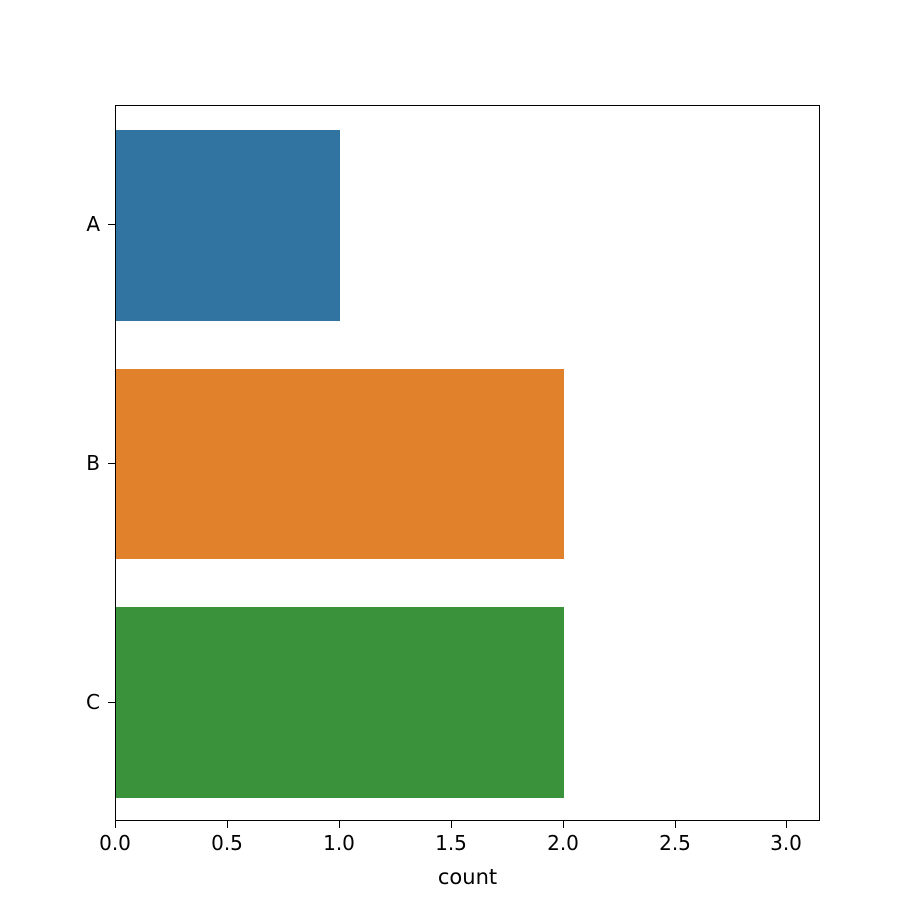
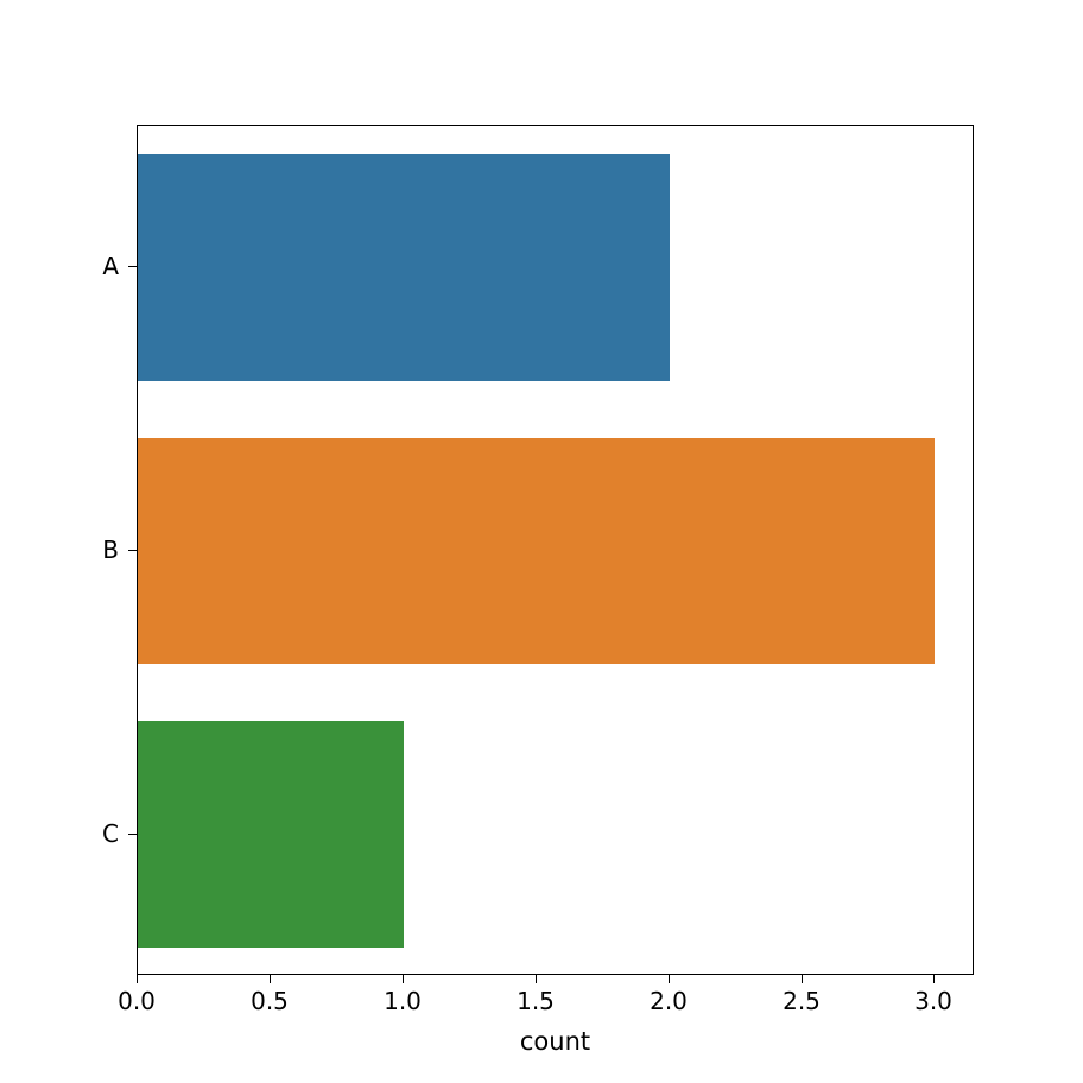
A: 1 -> 2
B: 2 -> 3
C: 2 -> 1
